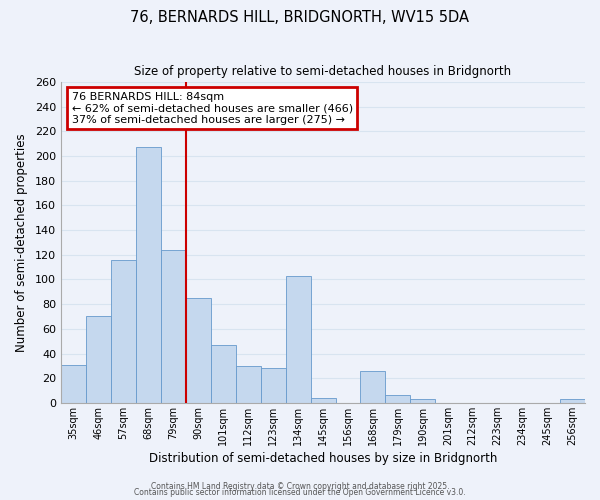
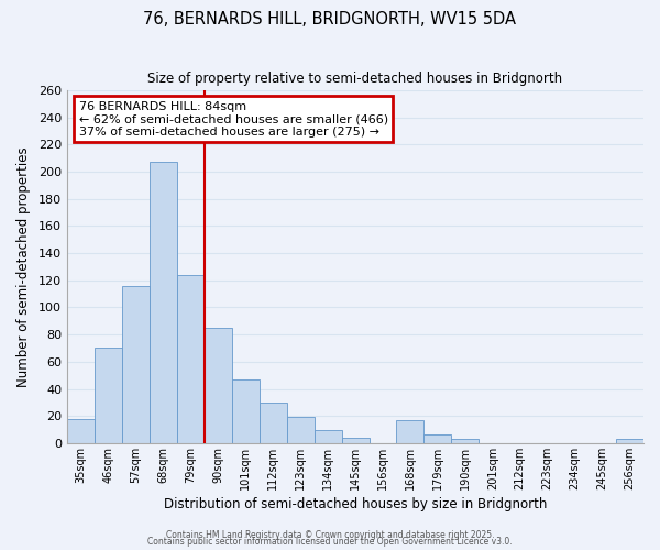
35sqm: 31 -> 18
123sqm: 28 -> 19
134sqm: 103 -> 10
168sqm: 26 -> 17
